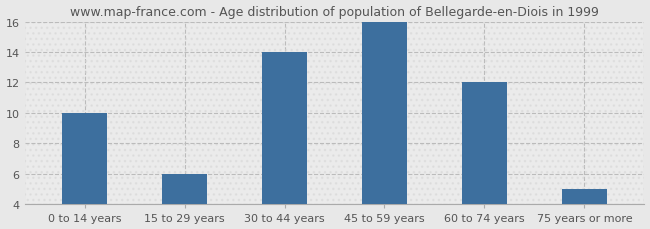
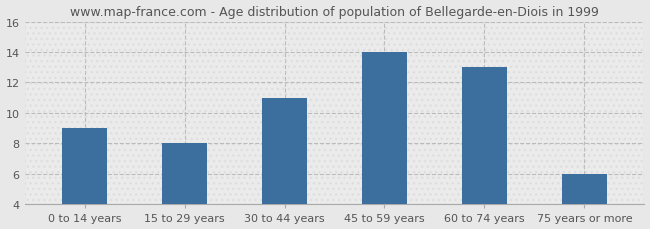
0 to 14 years: 10 -> 9
15 to 29 years: 6 -> 8
30 to 44 years: 14 -> 11
45 to 59 years: 16 -> 14
60 to 74 years: 12 -> 13
75 years or more: 5 -> 6
